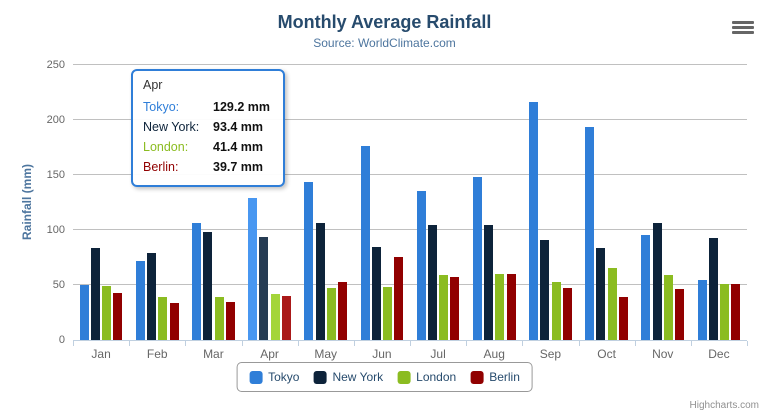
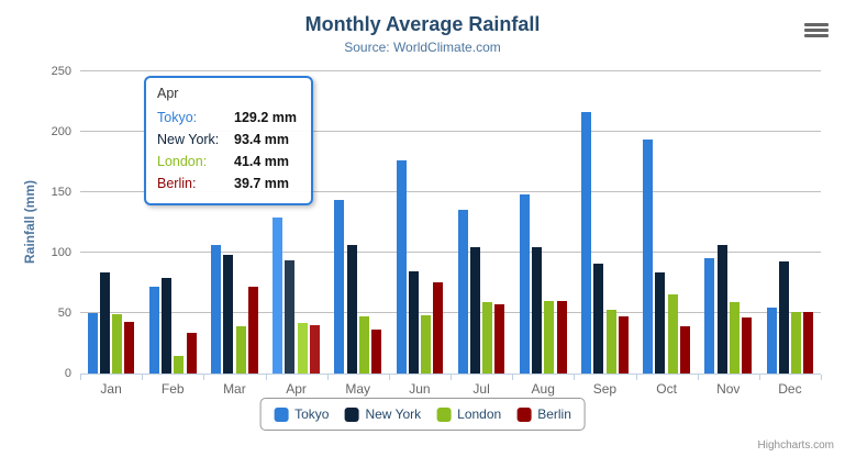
London/Feb: 39 -> 15
Berlin/Mar: 34 -> 72
Berlin/May: 53 -> 36
